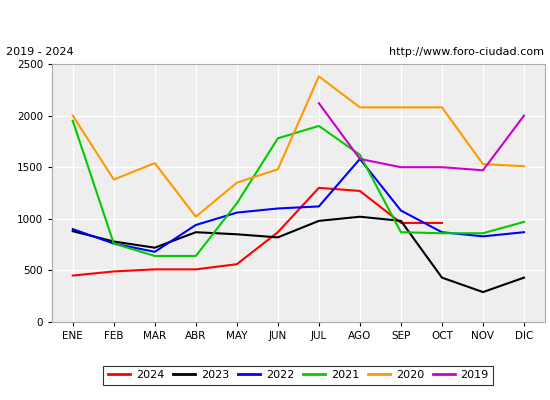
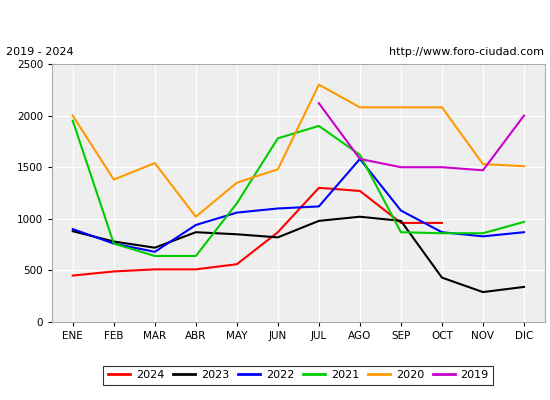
2020/JUL: 2380 -> 2300
2023/DIC: 430 -> 340
